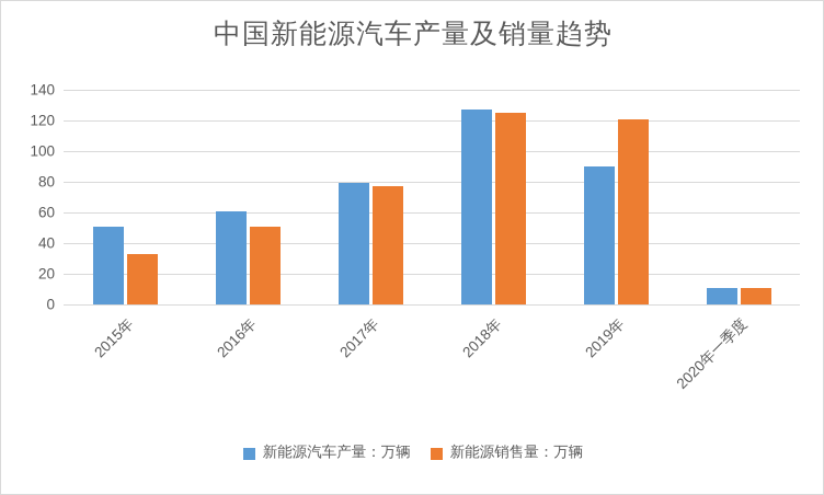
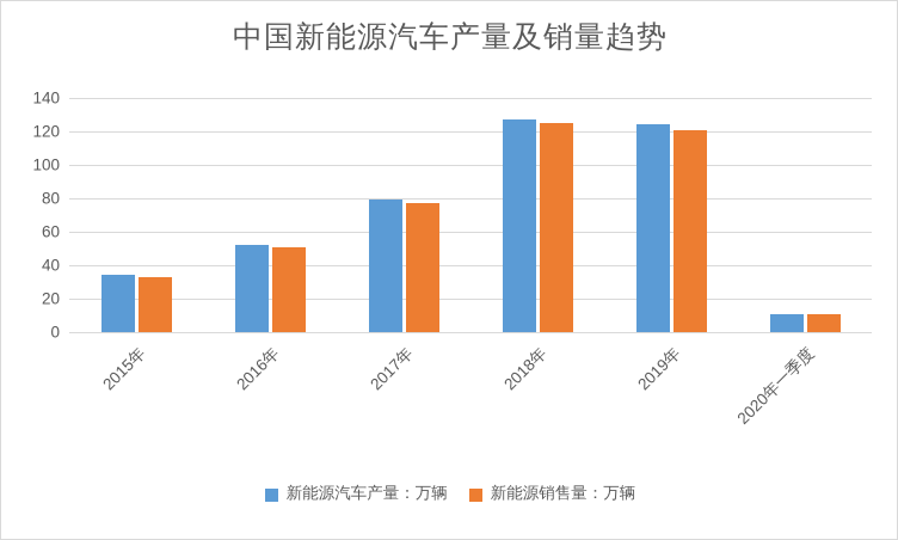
新能源汽车产量：万辆/2015年: 51 -> 34
新能源汽车产量：万辆/2016年: 61 -> 52
新能源汽车产量：万辆/2019年: 90 -> 124
